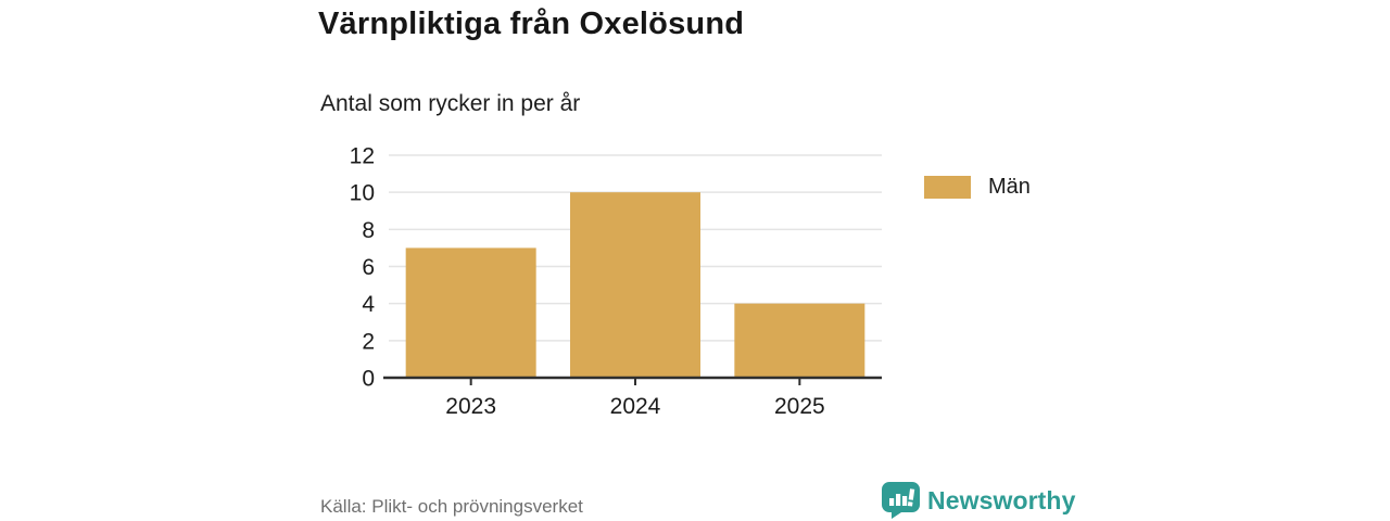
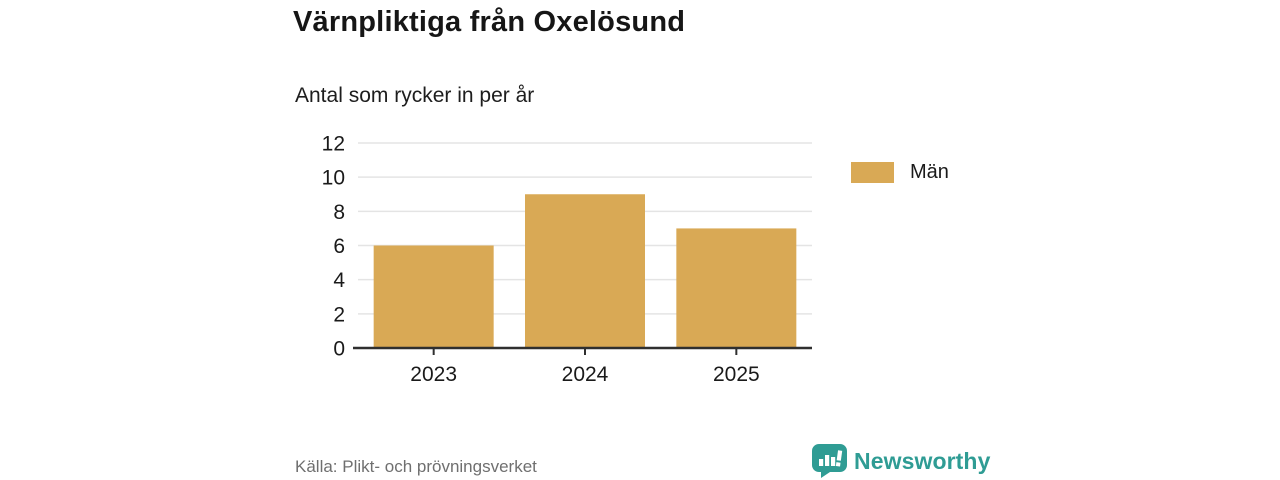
2023: 7 -> 6
2024: 10 -> 9
2025: 4 -> 7
